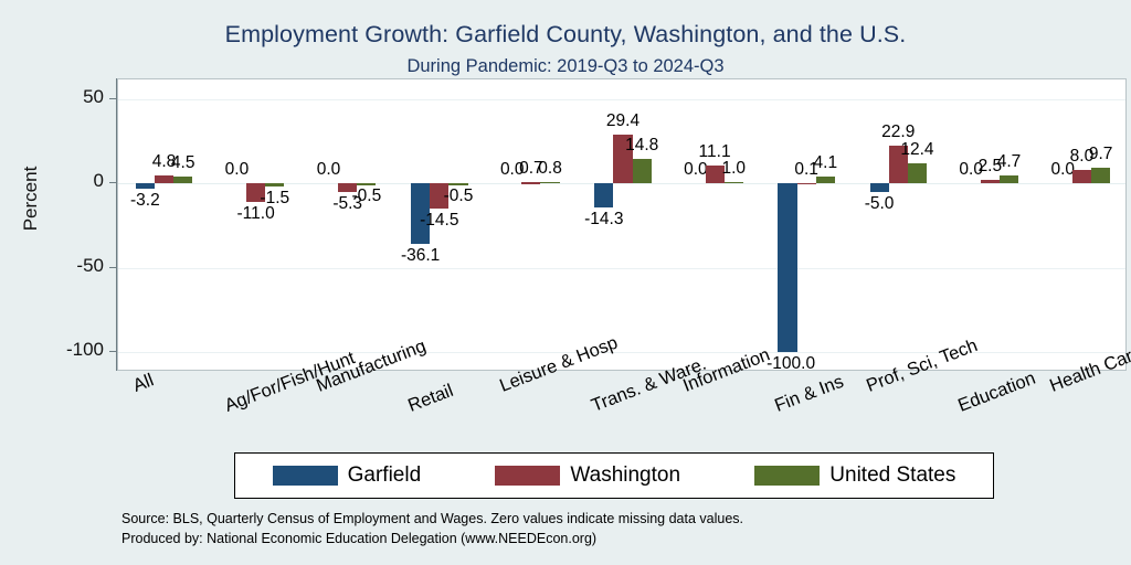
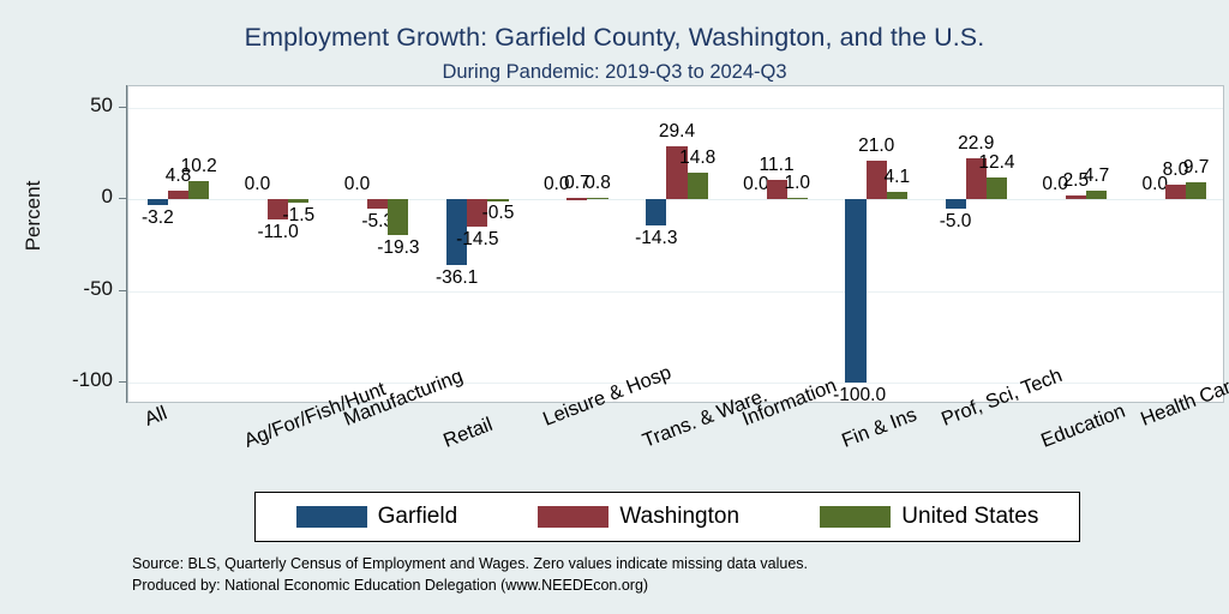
United States/All: 4.5 -> 10.2
United States/Manufacturing: -0.5 -> -19.3
Washington/Fin & Ins: 0.1 -> 21.0
